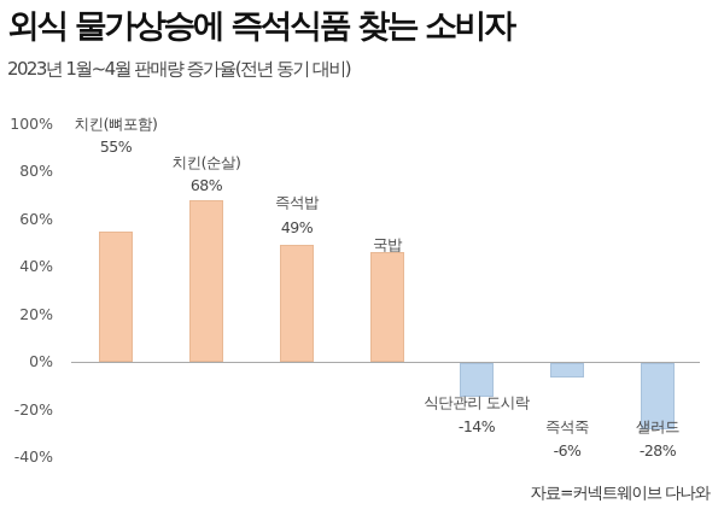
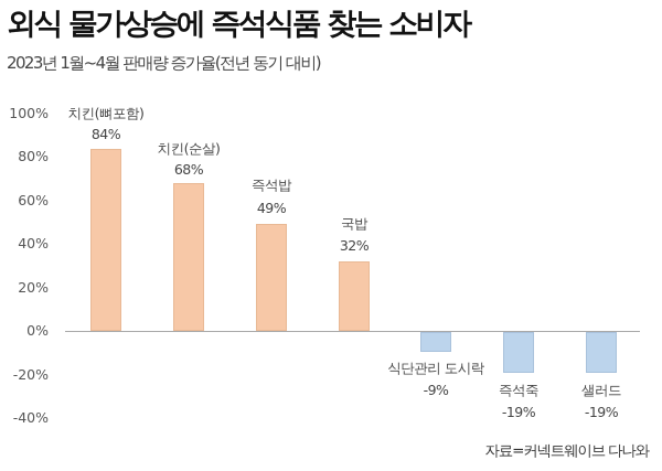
치킨(뼈포함): 55% -> 84%
국밥: 46% -> 32%
식단관리 도시락: -14% -> -9%
즉석죽: -6% -> -19%
샐러드: -28% -> -19%
